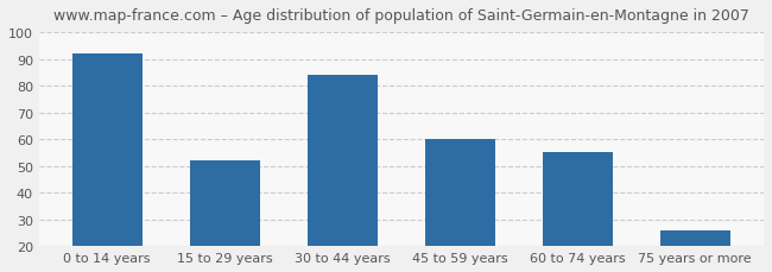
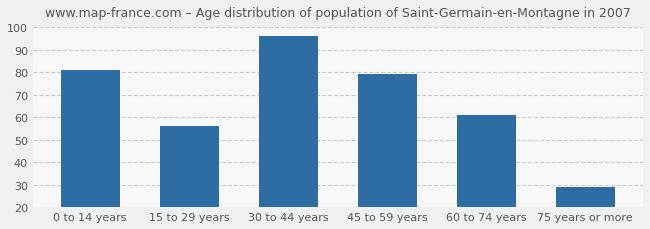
0 to 14 years: 92 -> 81
15 to 29 years: 52 -> 56
30 to 44 years: 84 -> 96
45 to 59 years: 60 -> 79
60 to 74 years: 55 -> 61
75 years or more: 26 -> 29
